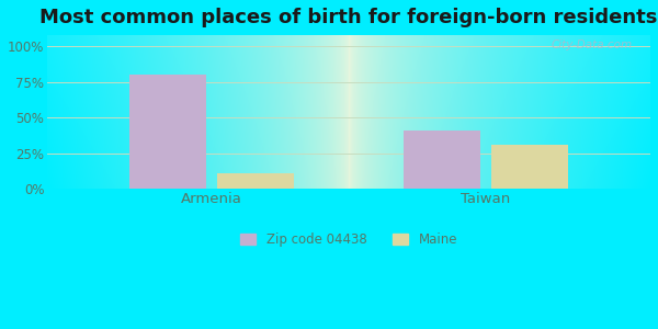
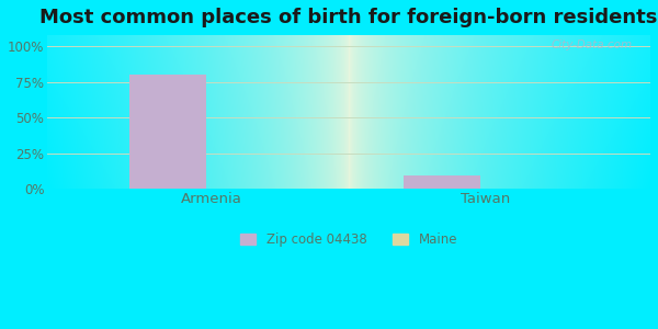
Maine/Armenia: 11% -> 0%
Zip code 04438/Taiwan: 41% -> 9%
Maine/Taiwan: 31% -> 0%
